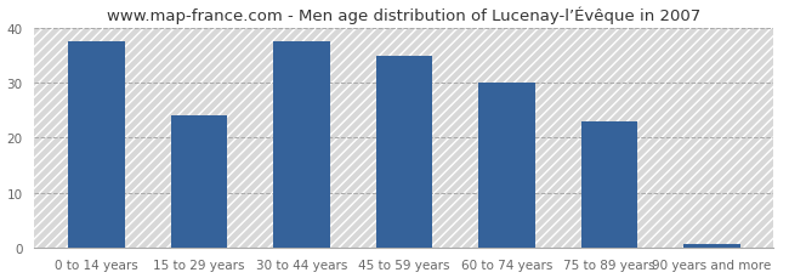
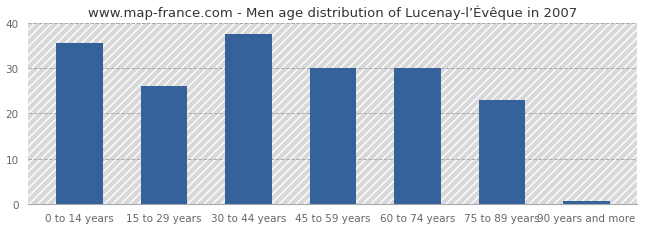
0 to 14 years: 37.5 -> 35.5
15 to 29 years: 24.0 -> 26.0
45 to 59 years: 35.0 -> 30.0
